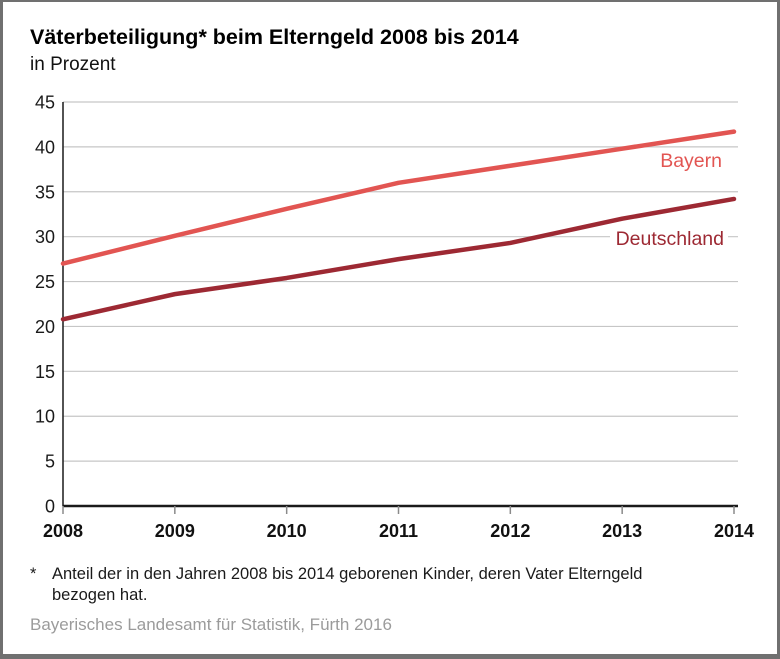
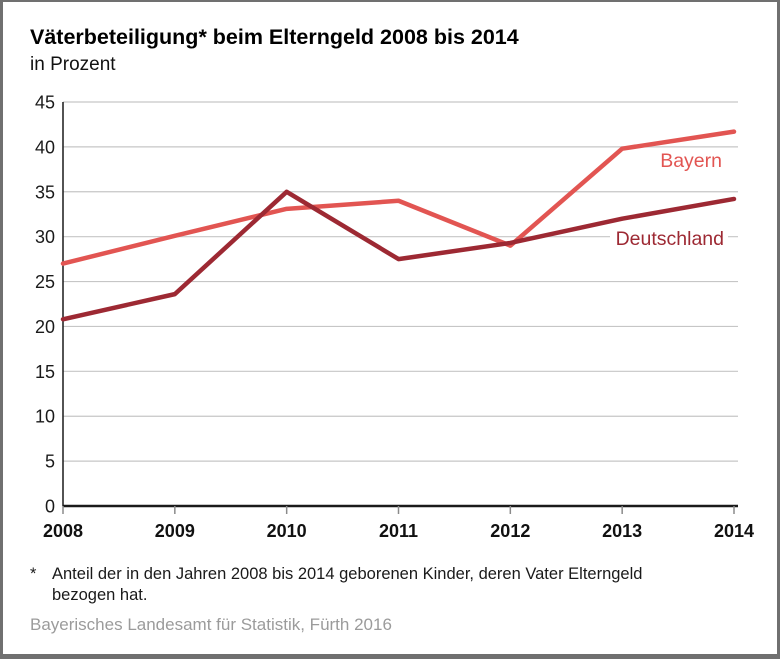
Deutschland/2010: 25 -> 35
Bayern/2011: 36 -> 34
Bayern/2012: 38 -> 29
